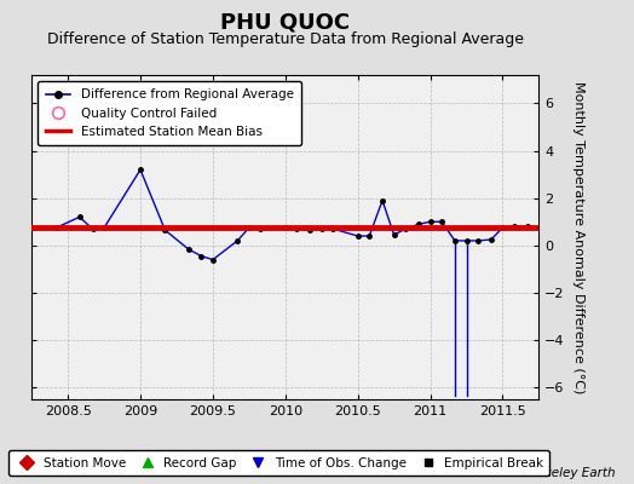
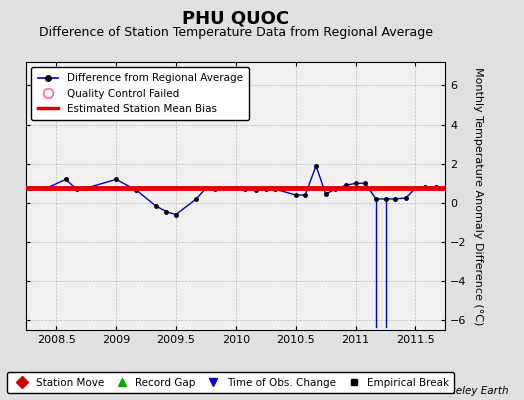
2009: 3.2 -> 1.2
